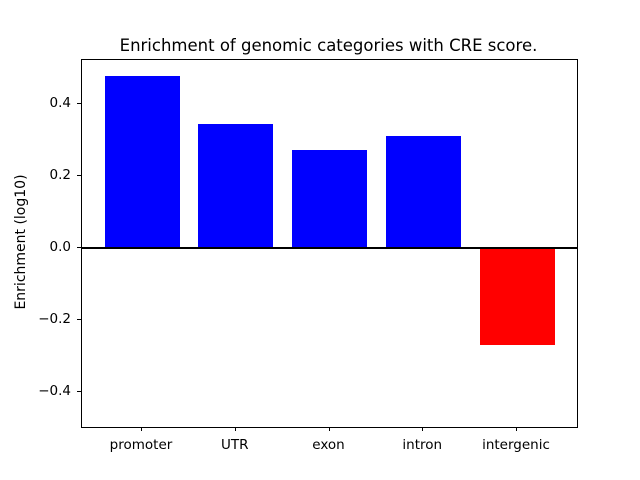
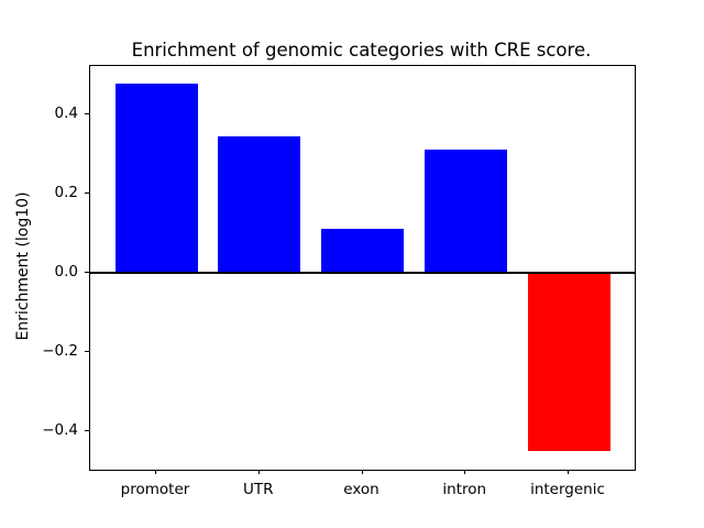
exon: 0.27 -> 0.11
intergenic: -0.27 -> -0.45
